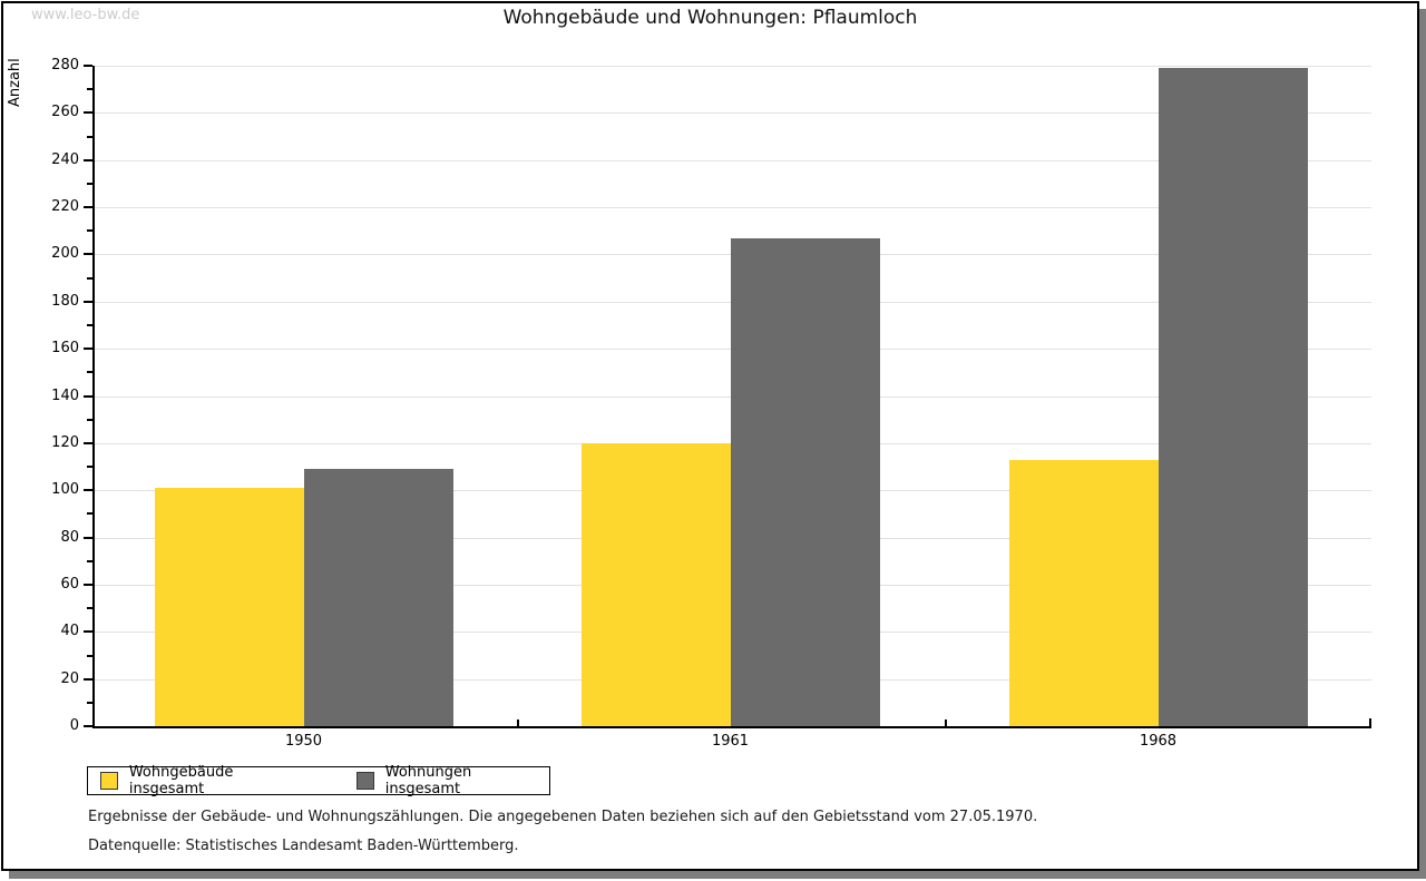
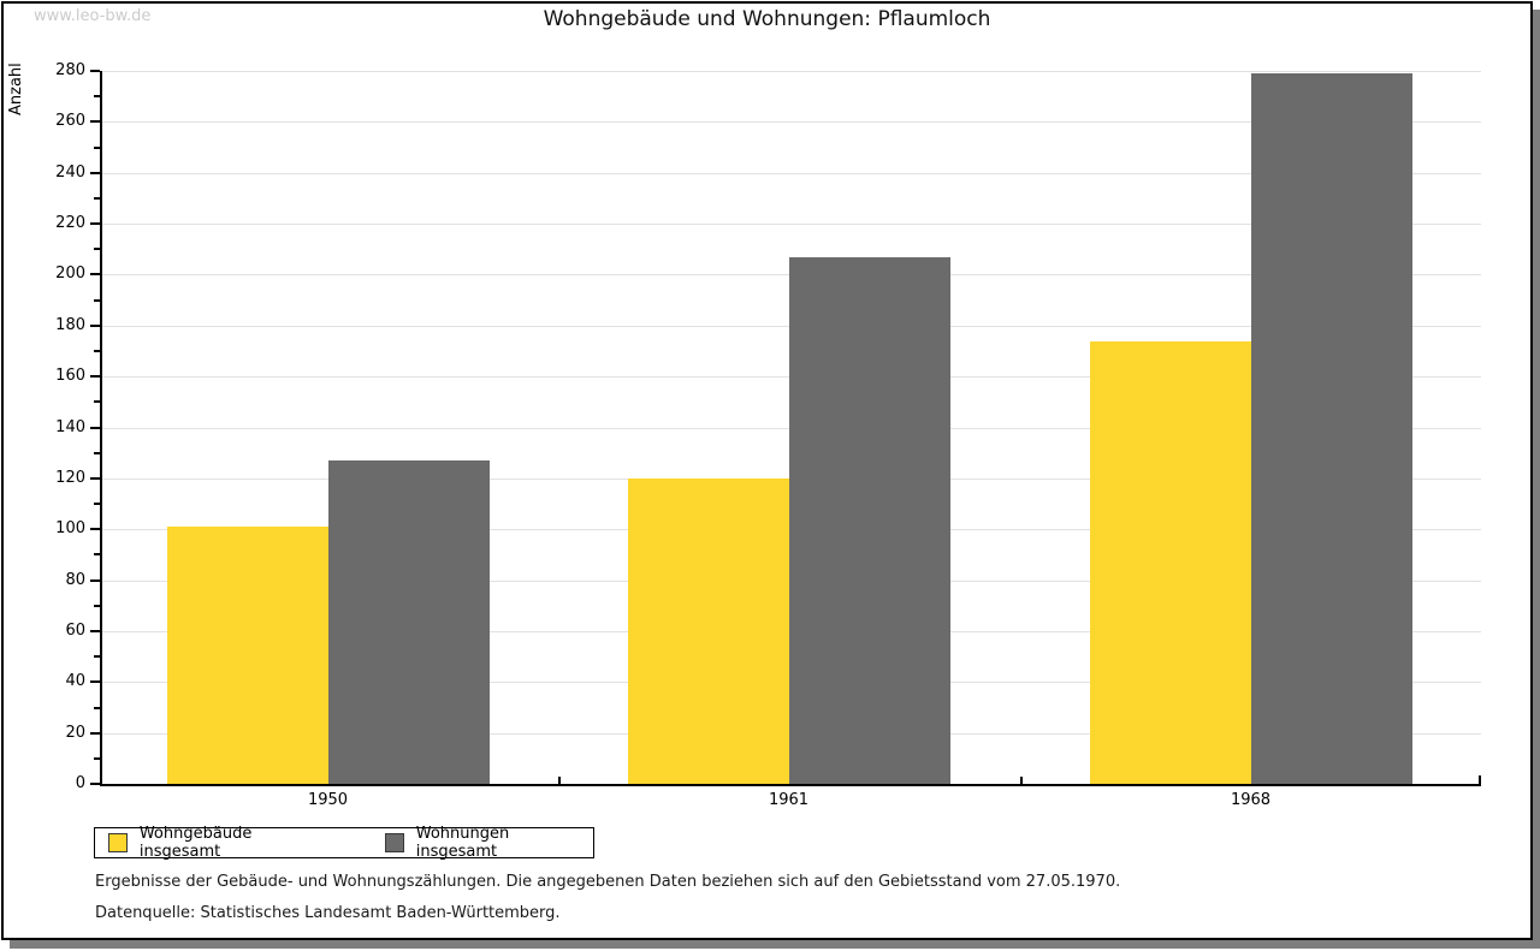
Wohnungen insgesamt/1950: 109 -> 127
Wohngebäude insgesamt/1968: 113 -> 174
